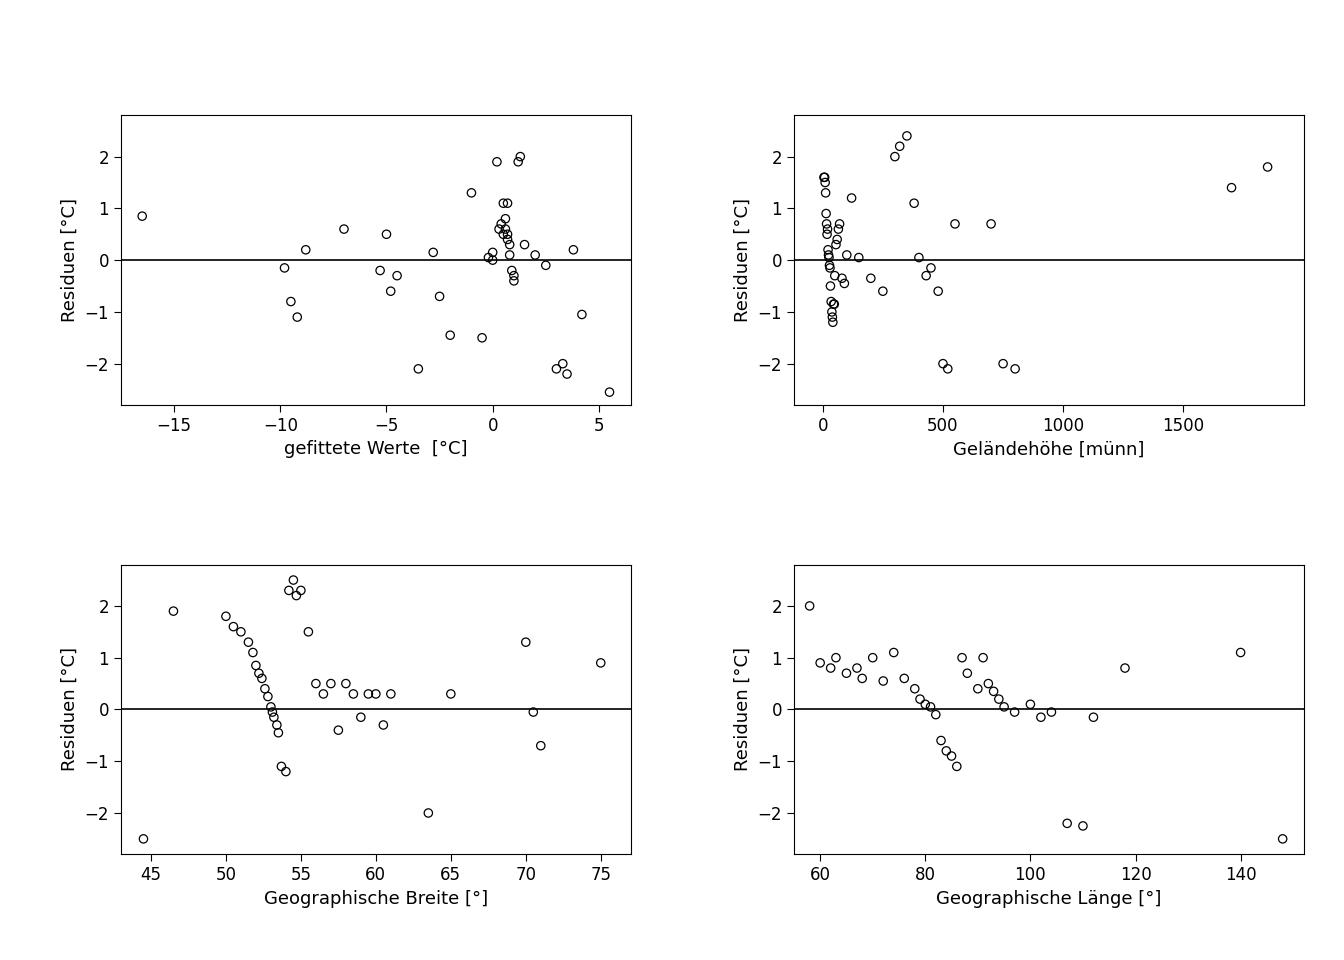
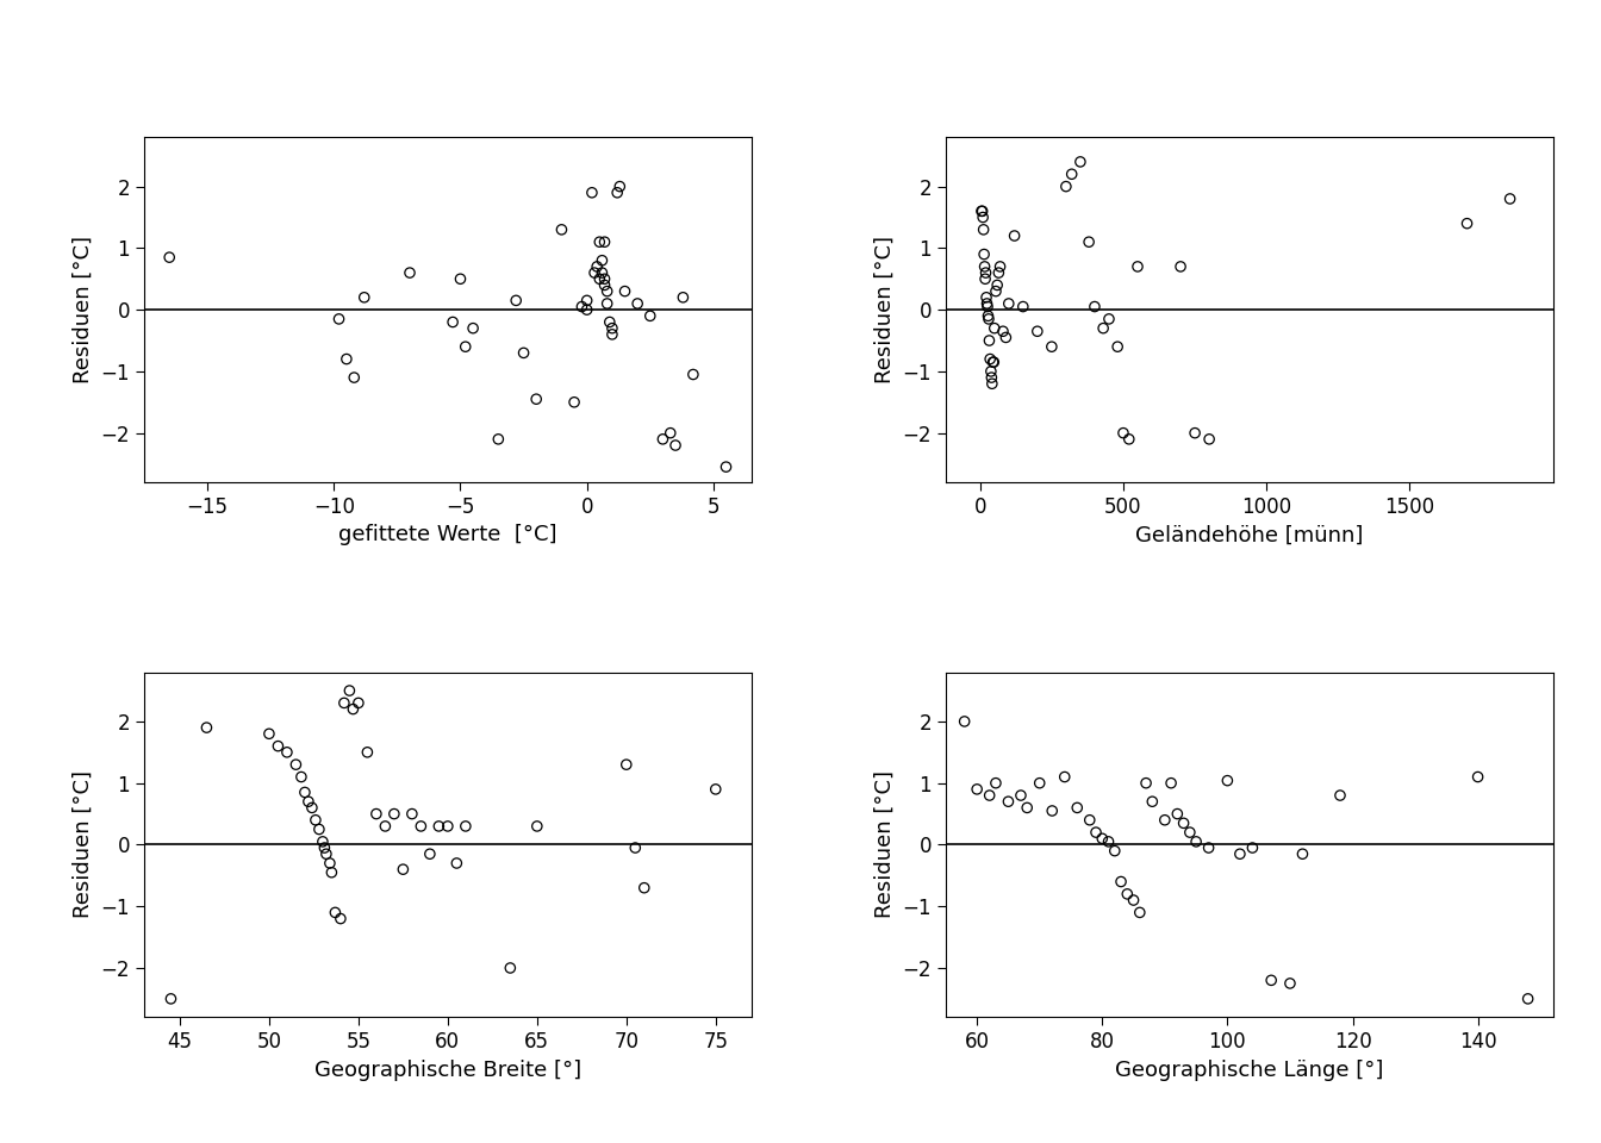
100: 0.10 -> 1.04
